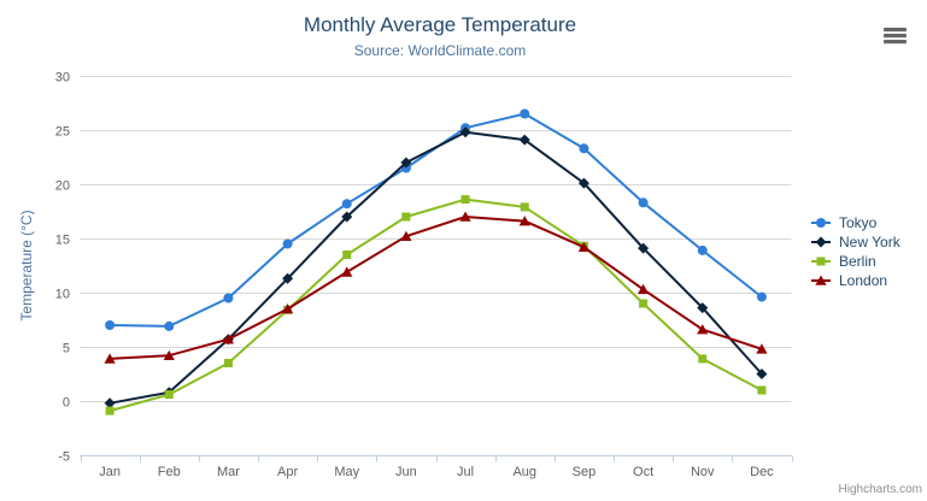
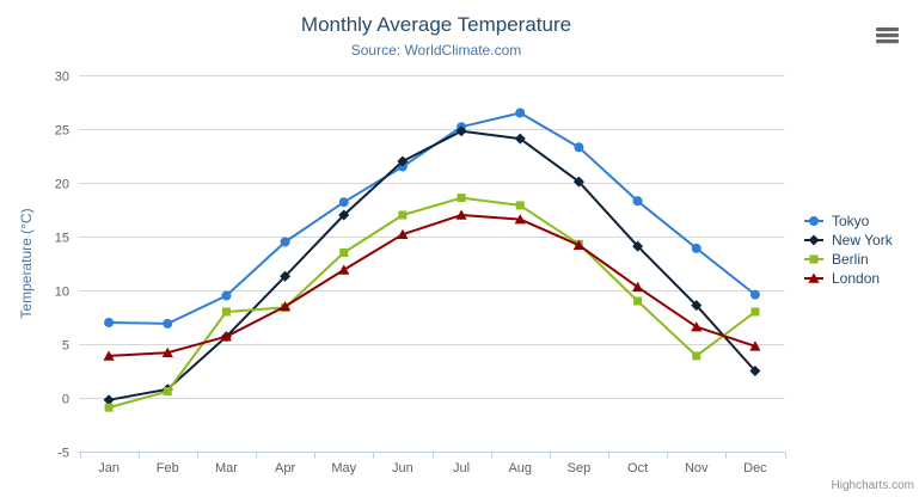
Berlin/Mar: 4 -> 8
Berlin/Dec: 1 -> 8
